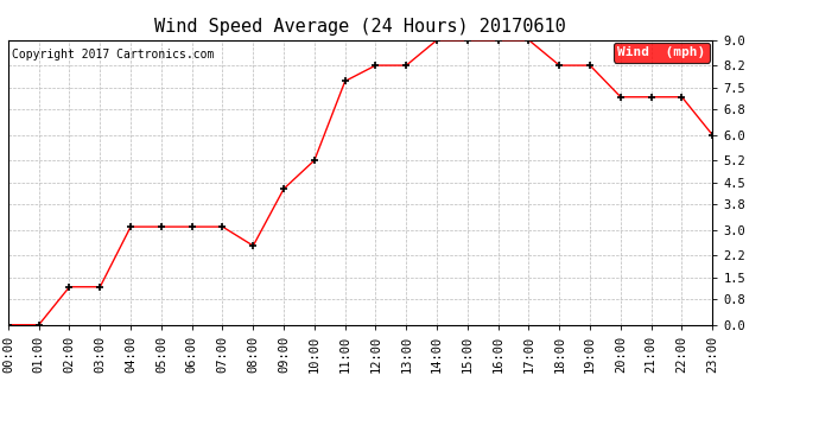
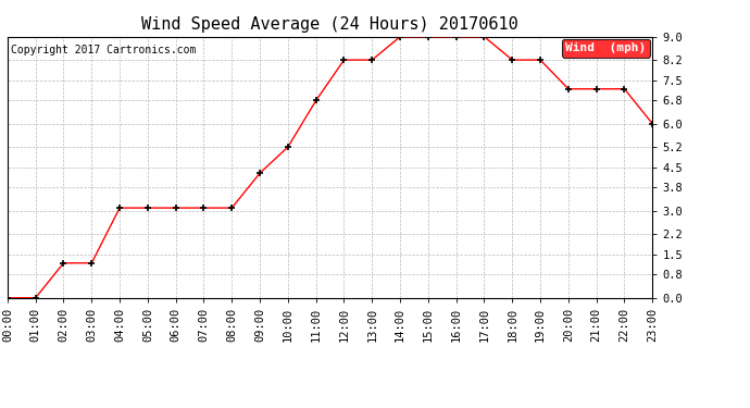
08:00: 2.5 -> 3.1
11:00: 7.7 -> 6.8
